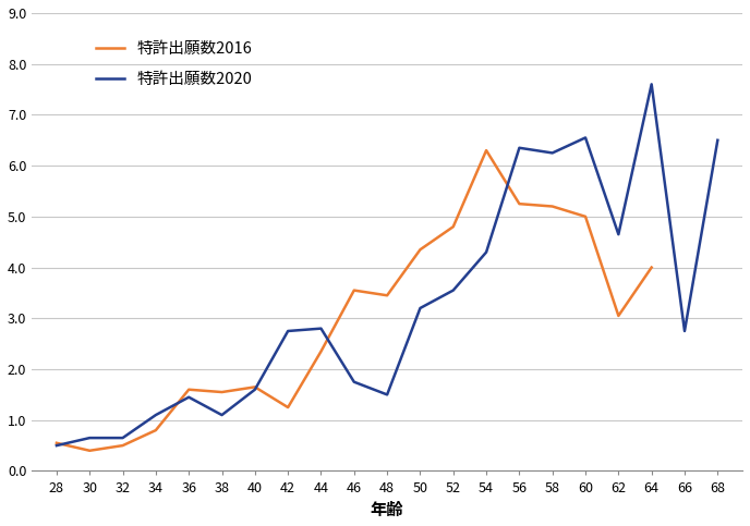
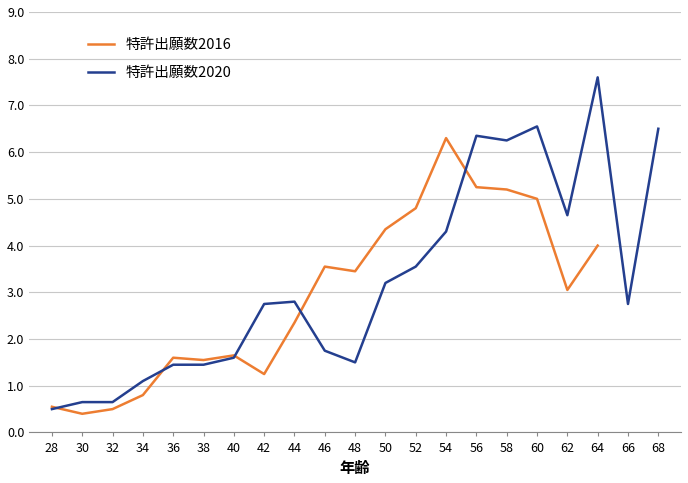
特許出願数2020/38: 1.10 -> 1.45
